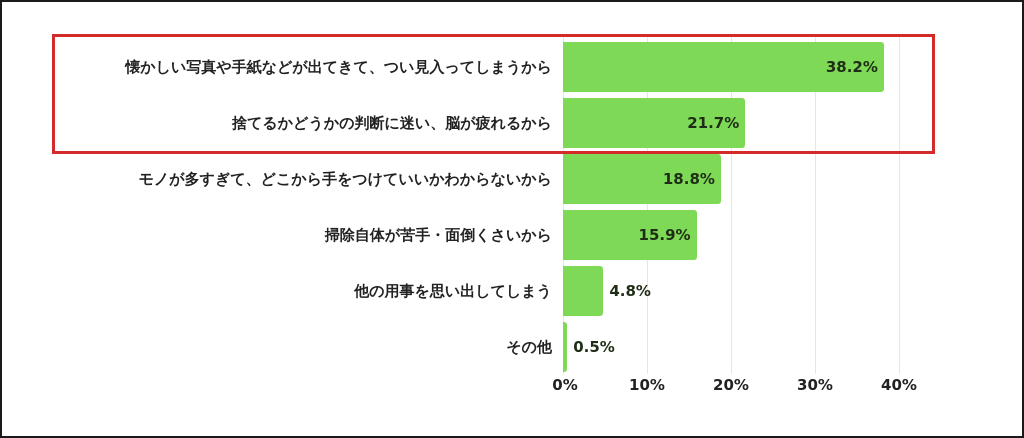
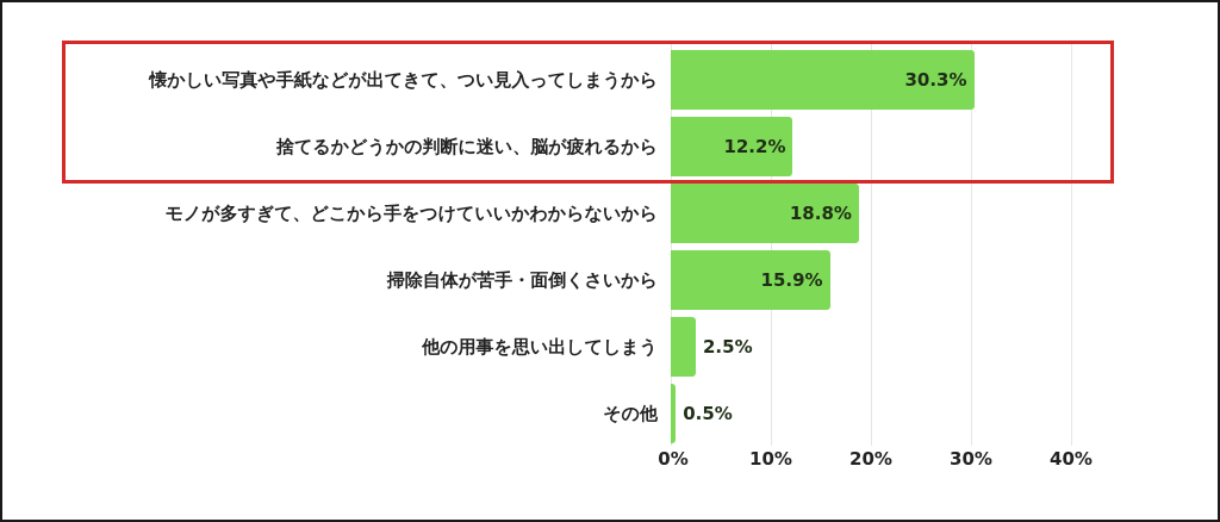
懐かしい写真や手紙などが出てきて、つい見入ってしまうから: 38.2% -> 30.3%
捨てるかどうかの判断に迷い、脳が疲れるから: 21.7% -> 12.2%
他の用事を思い出してしまう: 4.8% -> 2.5%
